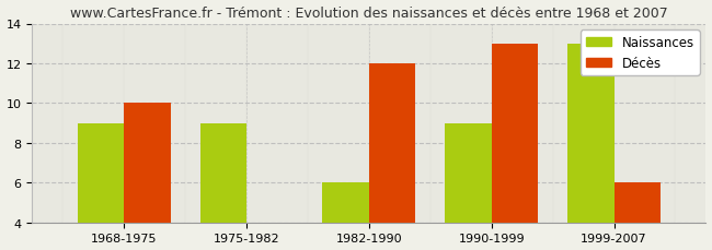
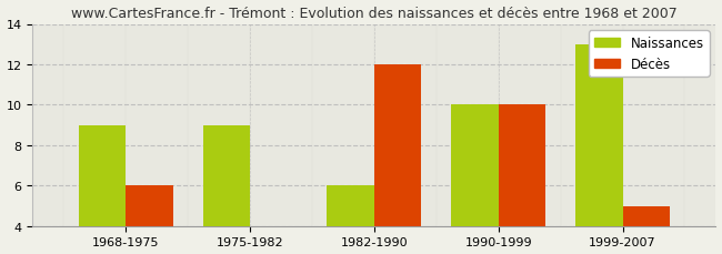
Décès/1968-1975: 10 -> 6
Naissances/1990-1999: 9 -> 10
Décès/1990-1999: 13 -> 10
Décès/1999-2007: 6 -> 5
